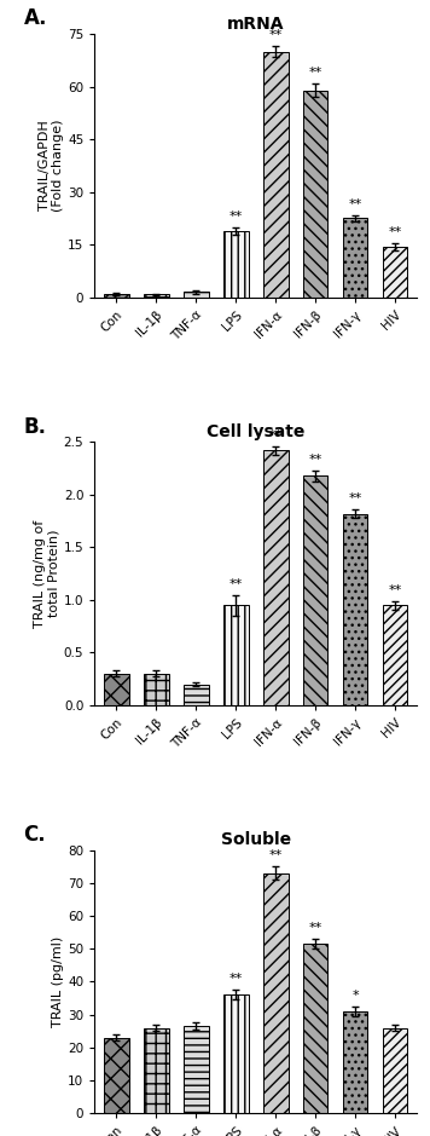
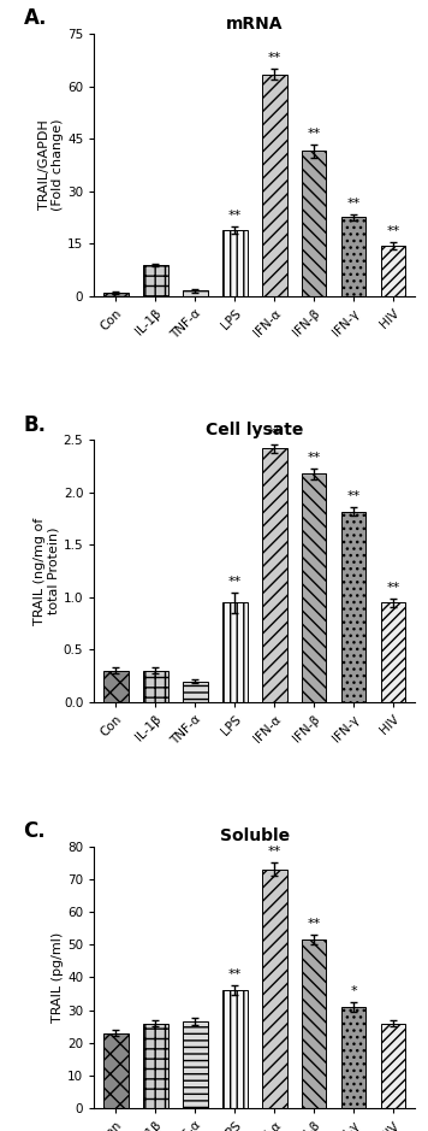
mRNA/IL-1β: 0.8 -> 9.0
mRNA/IFN-α: 70.0 -> 63.5
mRNA/IFN-β: 59.0 -> 41.5
